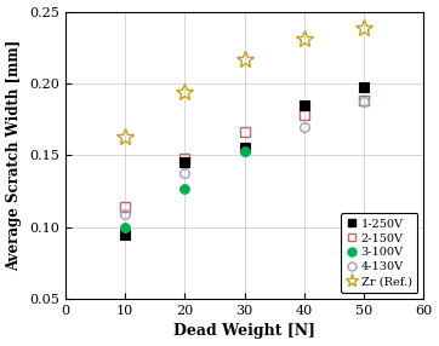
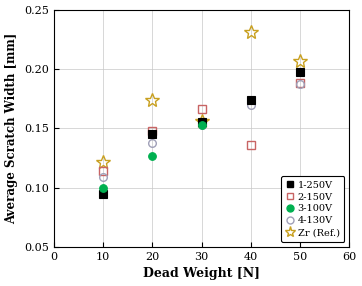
Zr (Ref.)/10: 0.163 -> 0.122
Zr (Ref.)/20: 0.194 -> 0.174
Zr (Ref.)/30: 0.217 -> 0.156
1-250V/40: 0.185 -> 0.174
2-150V/40: 0.178 -> 0.136
Zr (Ref.)/50: 0.239 -> 0.207
